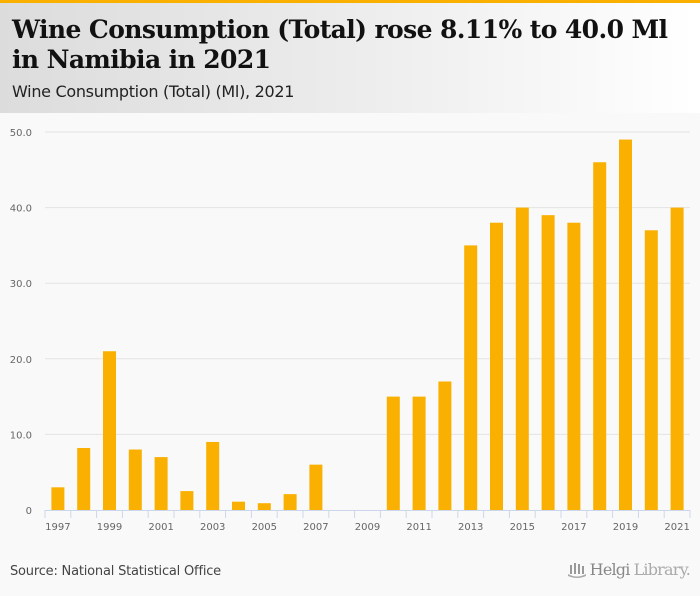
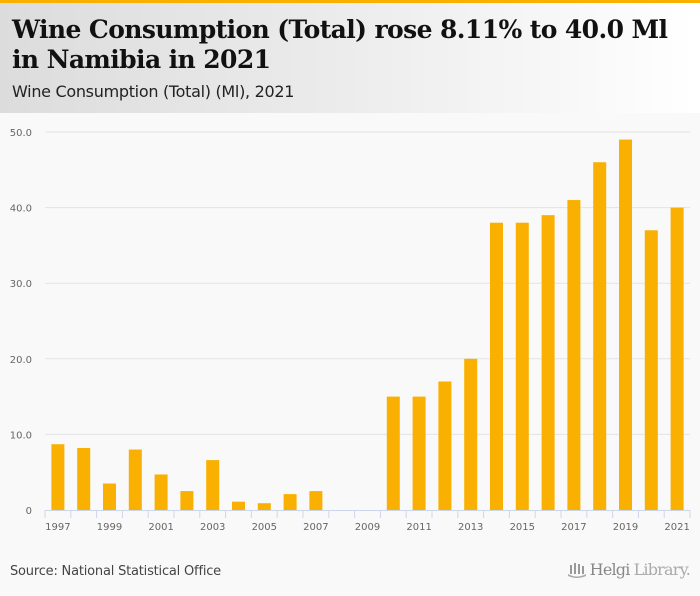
1997: 3 -> 9
1999: 21 -> 4
2001: 7 -> 5
2003: 9 -> 7
2007: 6 -> 2
2013: 35 -> 20
2015: 40 -> 38
2017: 38 -> 41
